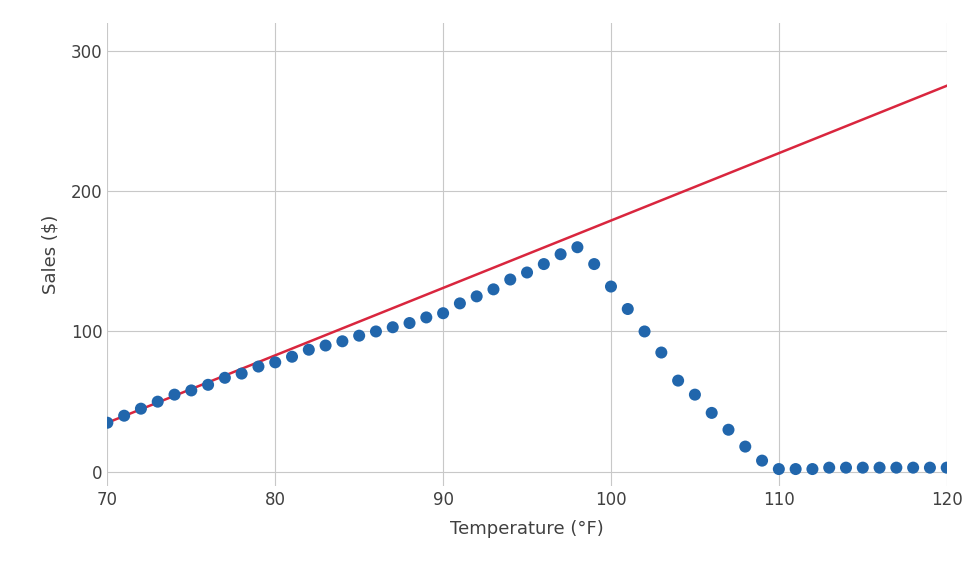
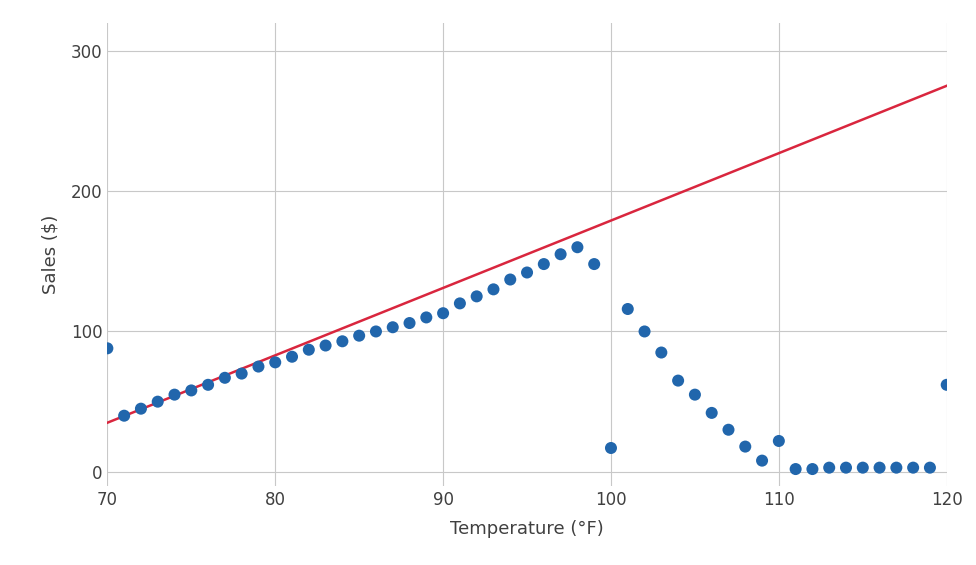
70: 35 -> 88
100: 132 -> 17
110: 2 -> 22
120: 3 -> 62
